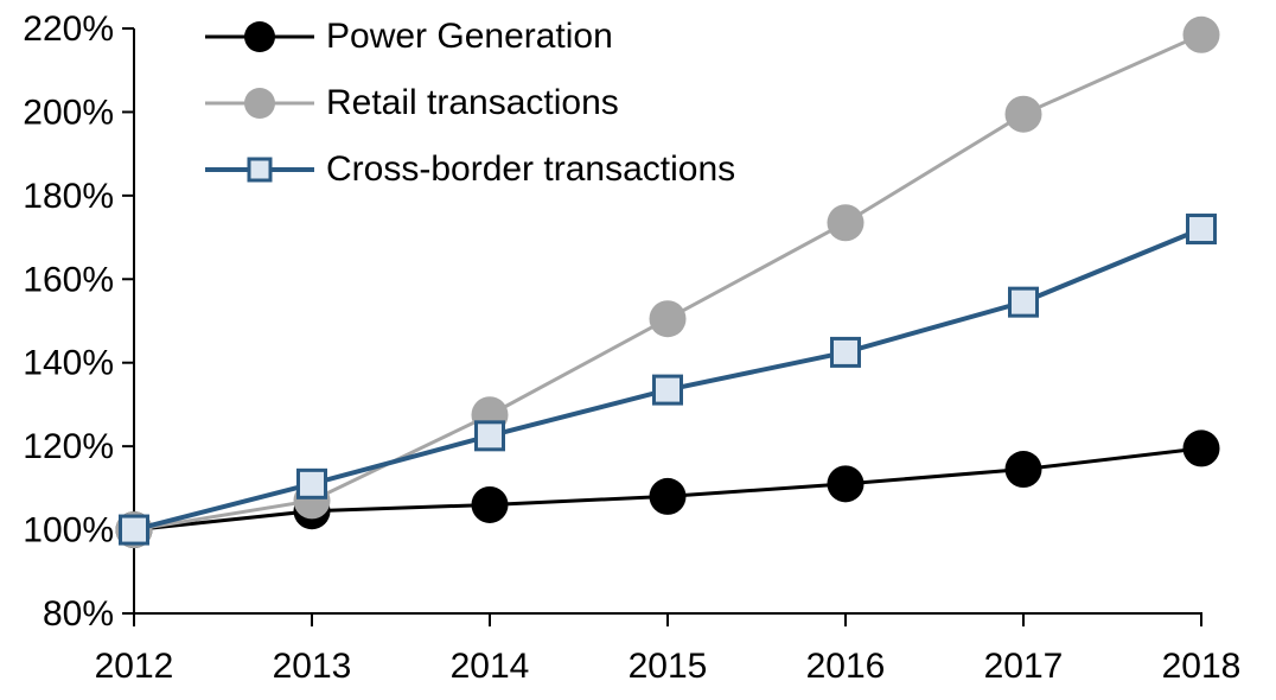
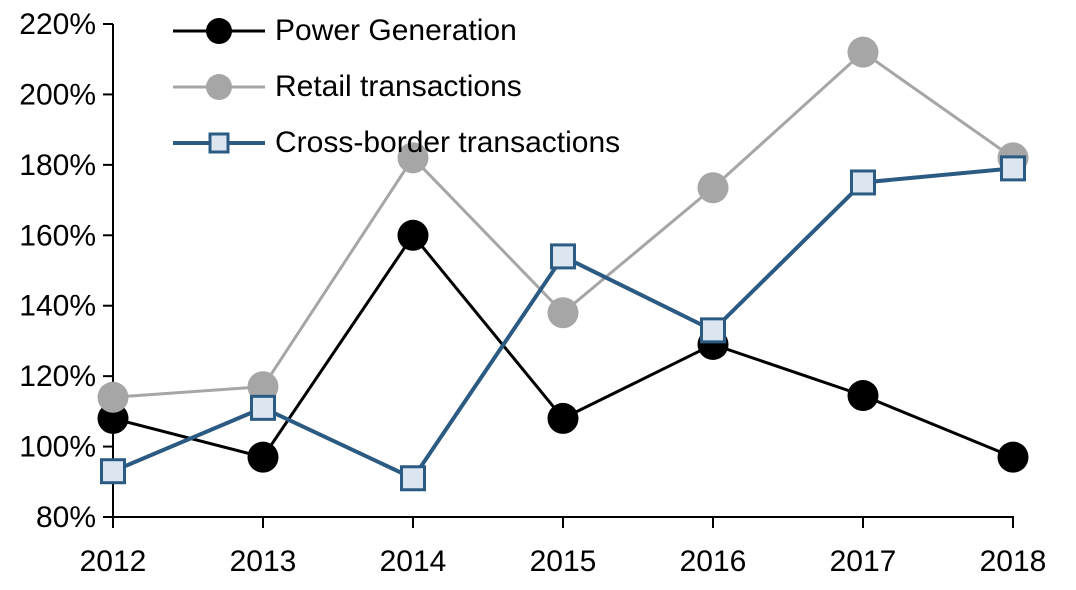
Power Generation/2012: 100% -> 108%
Retail transactions/2012: 100% -> 114%
Cross-border transactions/2012: 100% -> 93%
Power Generation/2013: 104% -> 97%
Retail transactions/2013: 107% -> 117%
Power Generation/2014: 106% -> 160%
Retail transactions/2014: 128% -> 182%
Cross-border transactions/2014: 122% -> 91%
Retail transactions/2015: 150% -> 138%
Cross-border transactions/2015: 134% -> 154%
Power Generation/2016: 111% -> 129%
Cross-border transactions/2016: 142% -> 133%
Retail transactions/2017: 200% -> 212%
Cross-border transactions/2017: 154% -> 175%
Power Generation/2018: 120% -> 97%
Retail transactions/2018: 218% -> 182%
Cross-border transactions/2018: 172% -> 179%
